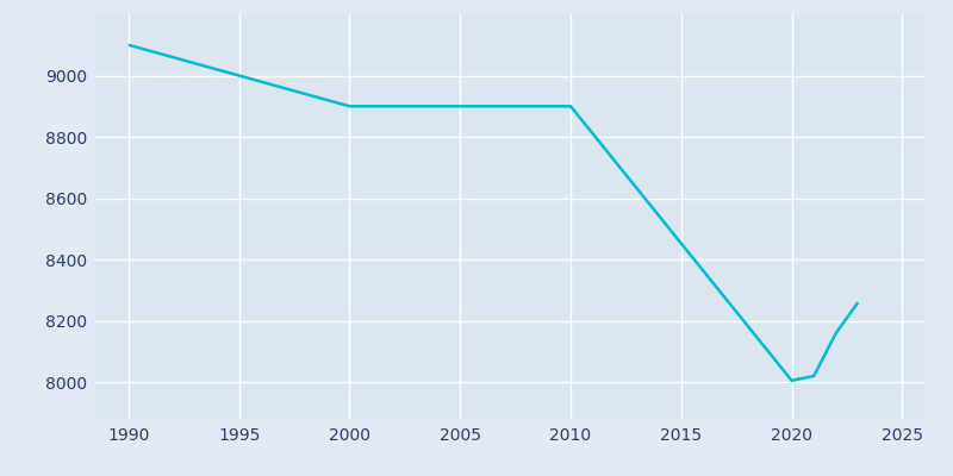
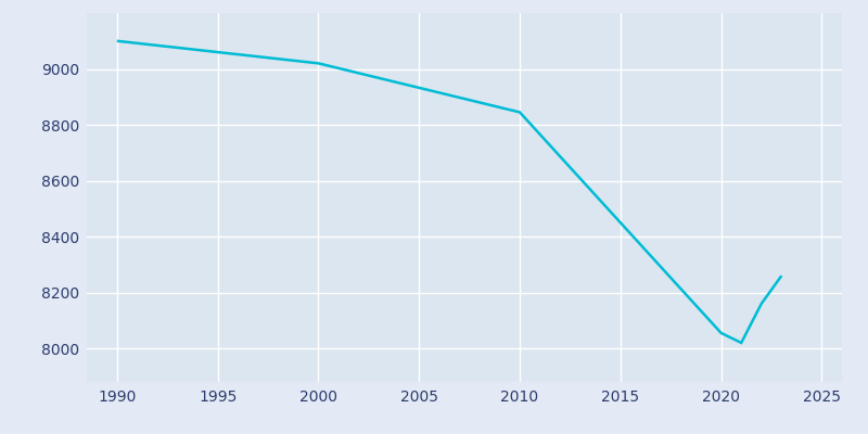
2000: 8900 -> 9020
2010: 8900 -> 8845
2020: 8005 -> 8055
